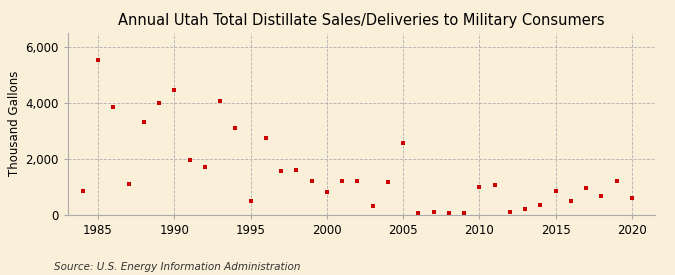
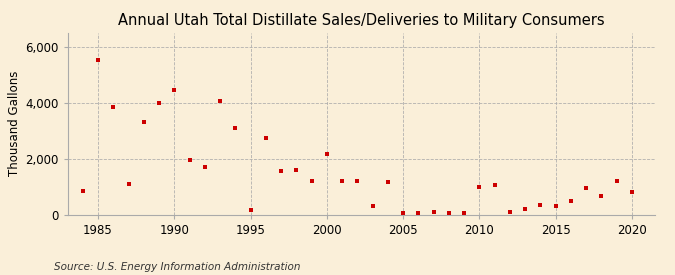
1995: 500 -> 150
2000: 800 -> 2,150
2005: 2,550 -> 50
2015: 850 -> 300
2020: 600 -> 800
